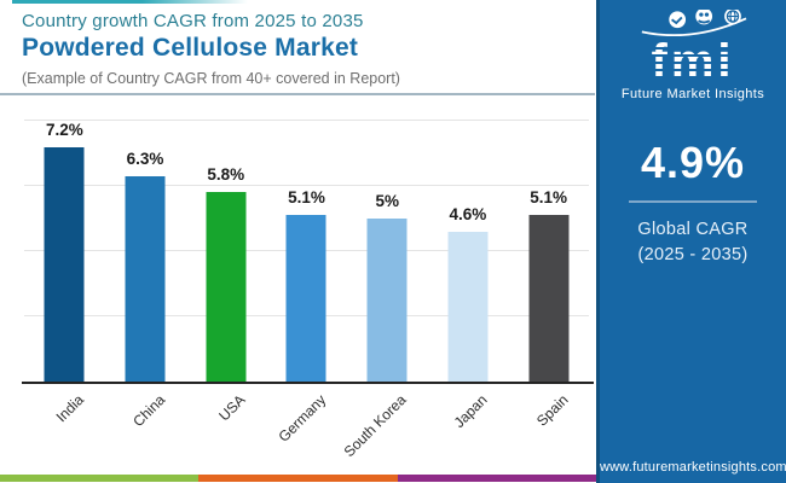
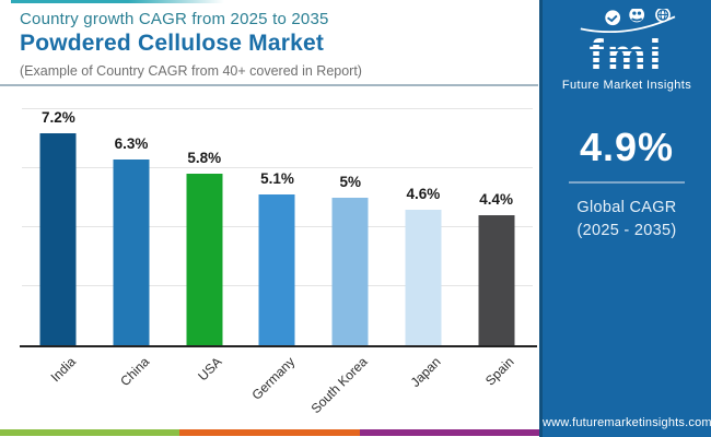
Spain: 5.1% -> 4.4%
